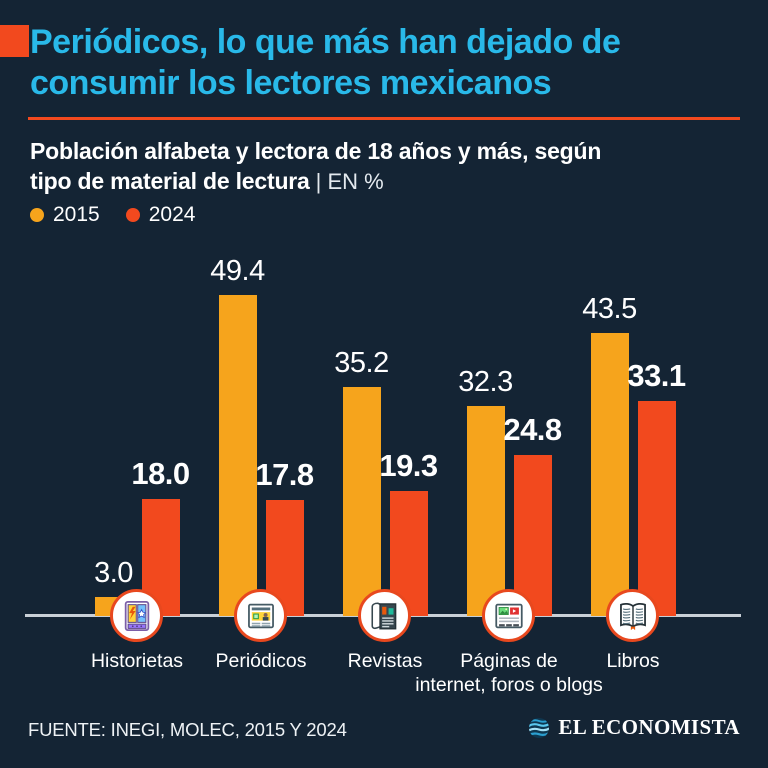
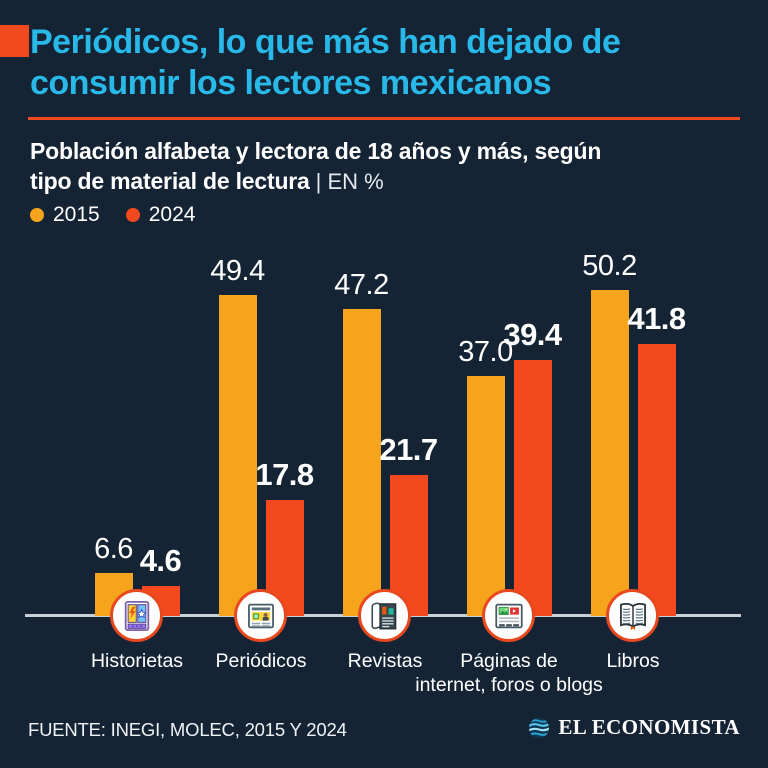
2015/Historietas: 3.0 -> 6.6
2024/Historietas: 18.0 -> 4.6
2015/Revistas: 35.2 -> 47.2
2024/Revistas: 19.3 -> 21.7
2015/Páginas de internet, foros o blogs: 32.3 -> 37.0
2024/Páginas de internet, foros o blogs: 24.8 -> 39.4
2015/Libros: 43.5 -> 50.2
2024/Libros: 33.1 -> 41.8
